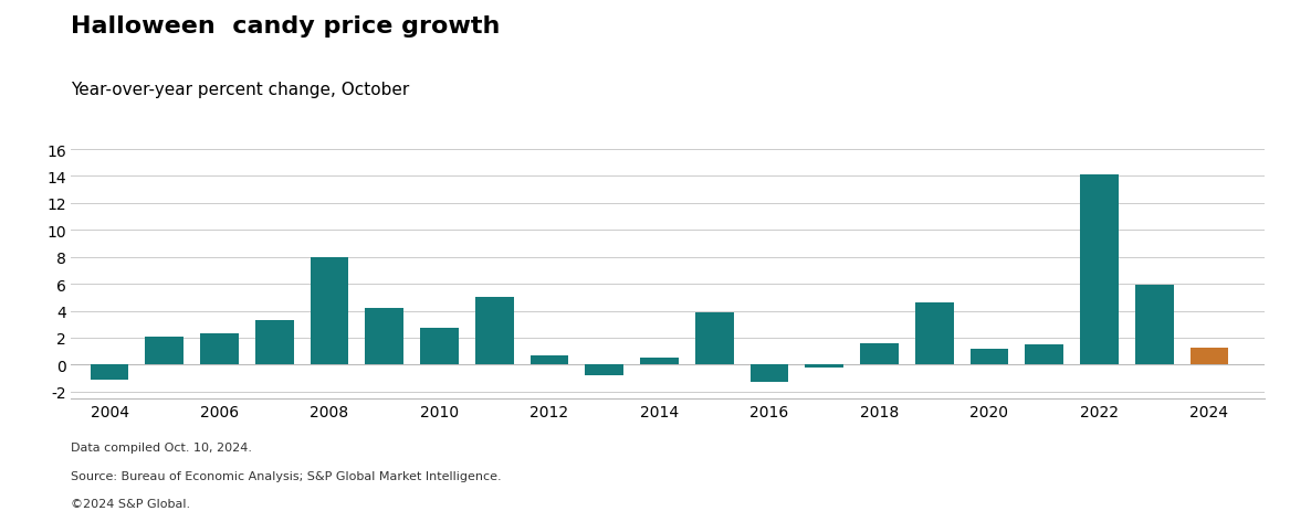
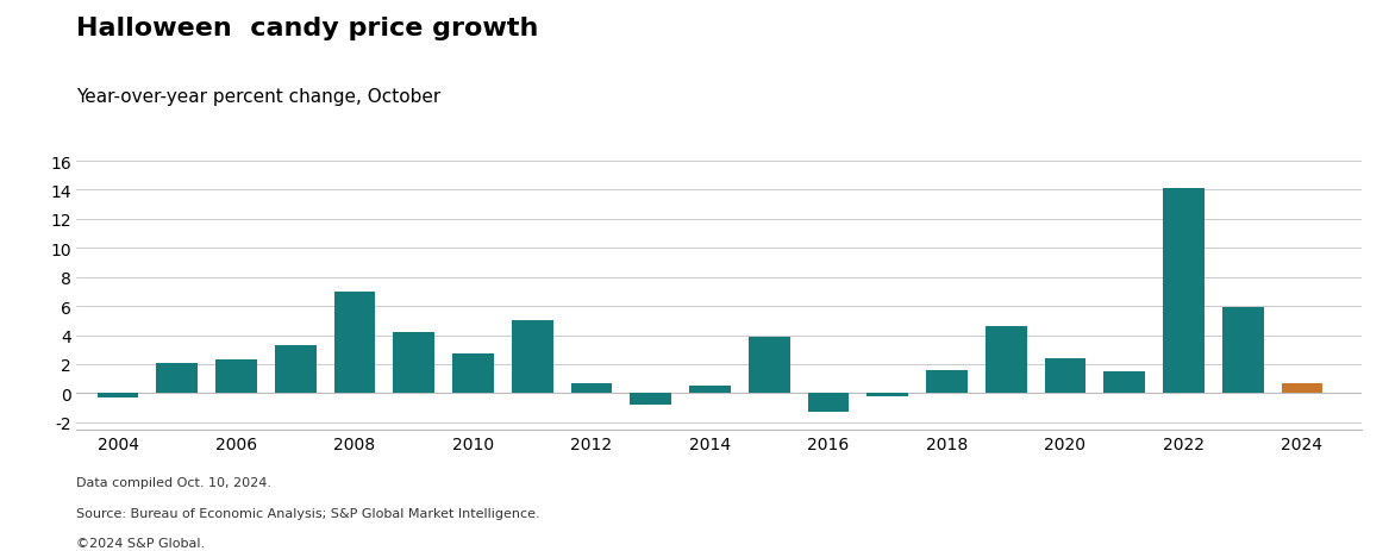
2004: -1.1 -> -0.3
2008: 8.0 -> 7.0
2020: 1.2 -> 2.4
2024: 1.3 -> 0.7
